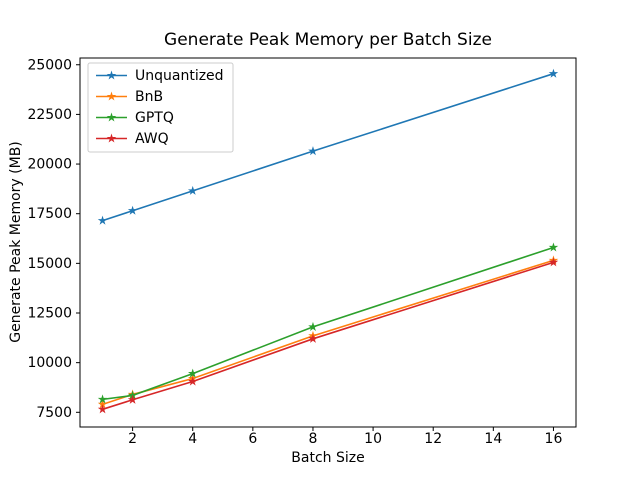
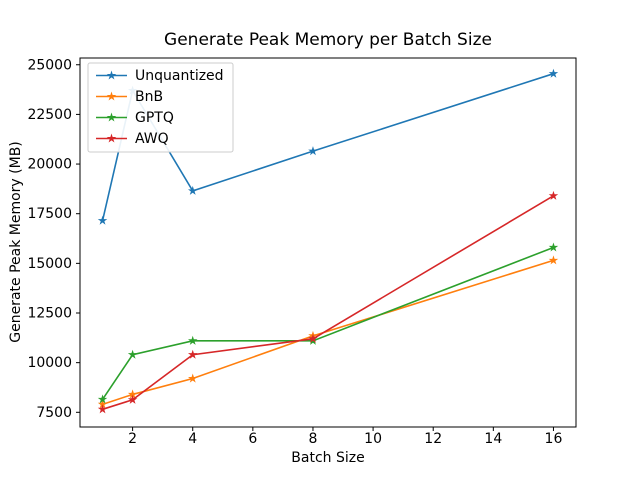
Unquantized/2: 17600 -> 23700
GPTQ/2: 8400 -> 10400
GPTQ/4: 9400 -> 11100
AWQ/4: 9000 -> 10400
GPTQ/8: 11800 -> 11100
AWQ/16: 15000 -> 18400
